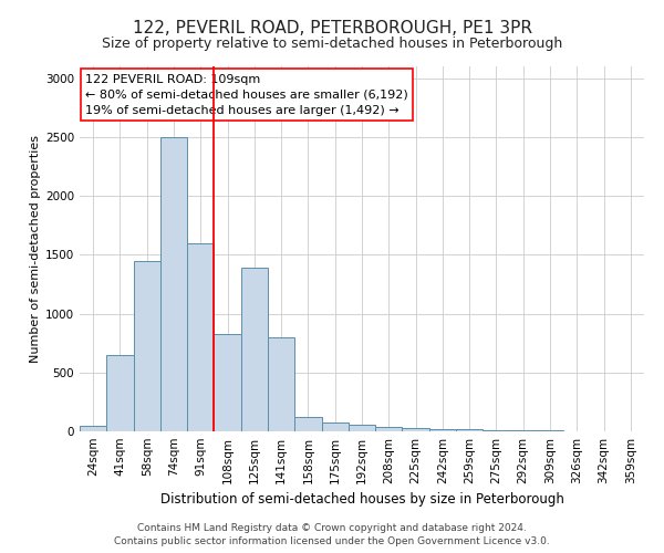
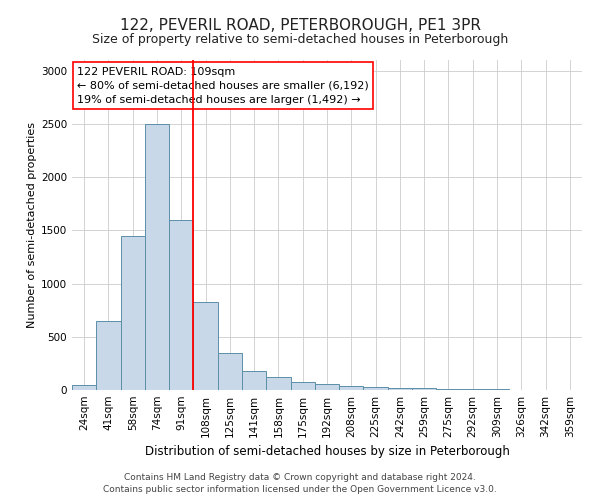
125sqm: 1390 -> 350
141sqm: 800 -> 180
